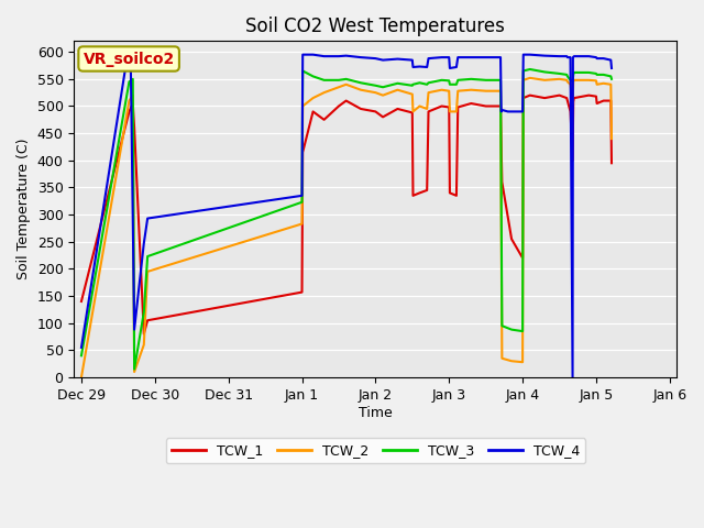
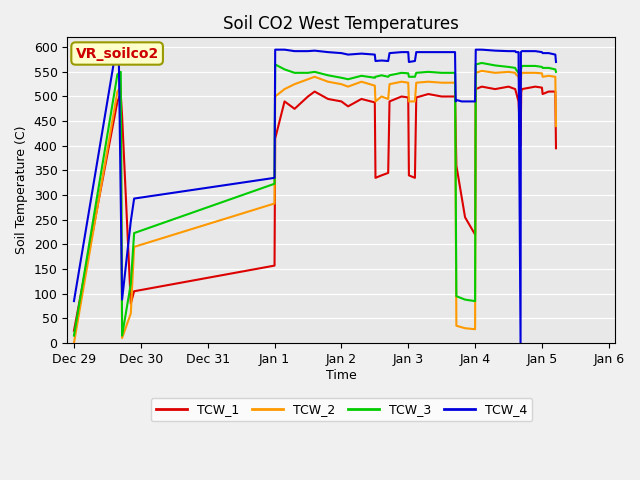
TCW_1/Dec 29: 140 -> 25
TCW_3/Dec 29: 40 -> 15
TCW_4/Dec 29: 55 -> 85
